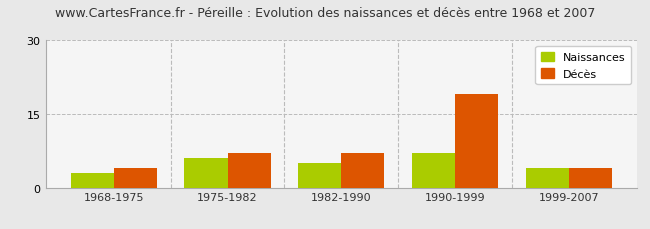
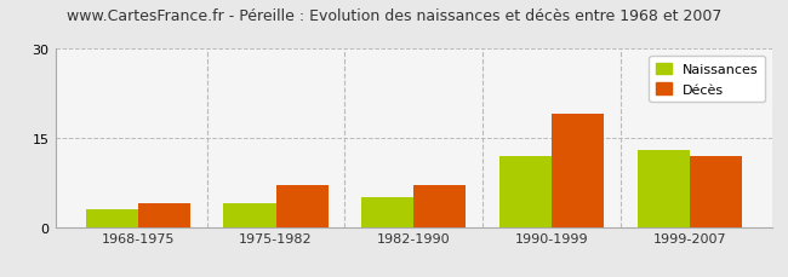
Naissances/1975-1982: 6 -> 4
Naissances/1990-1999: 7 -> 12
Naissances/1999-2007: 4 -> 13
Décès/1999-2007: 4 -> 12
